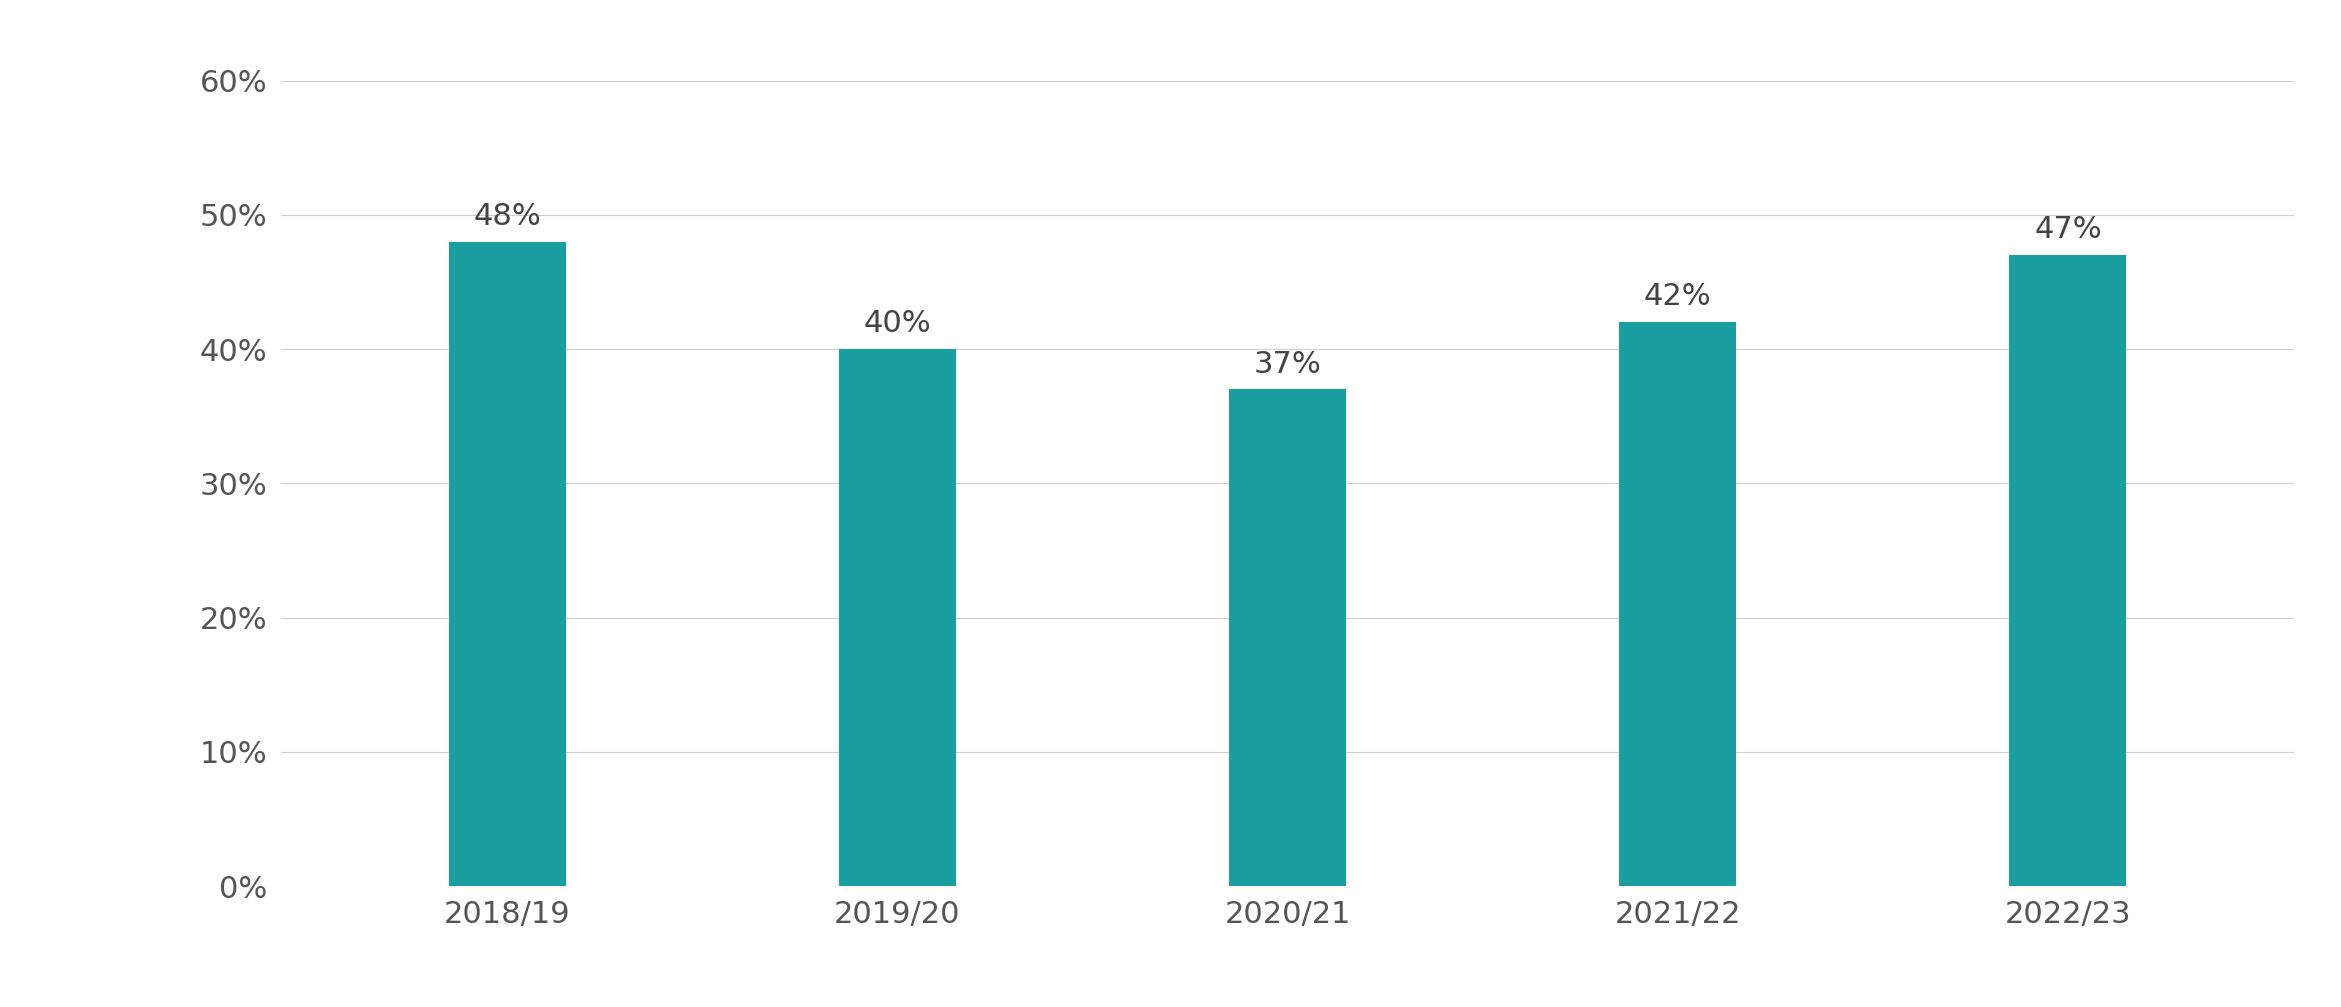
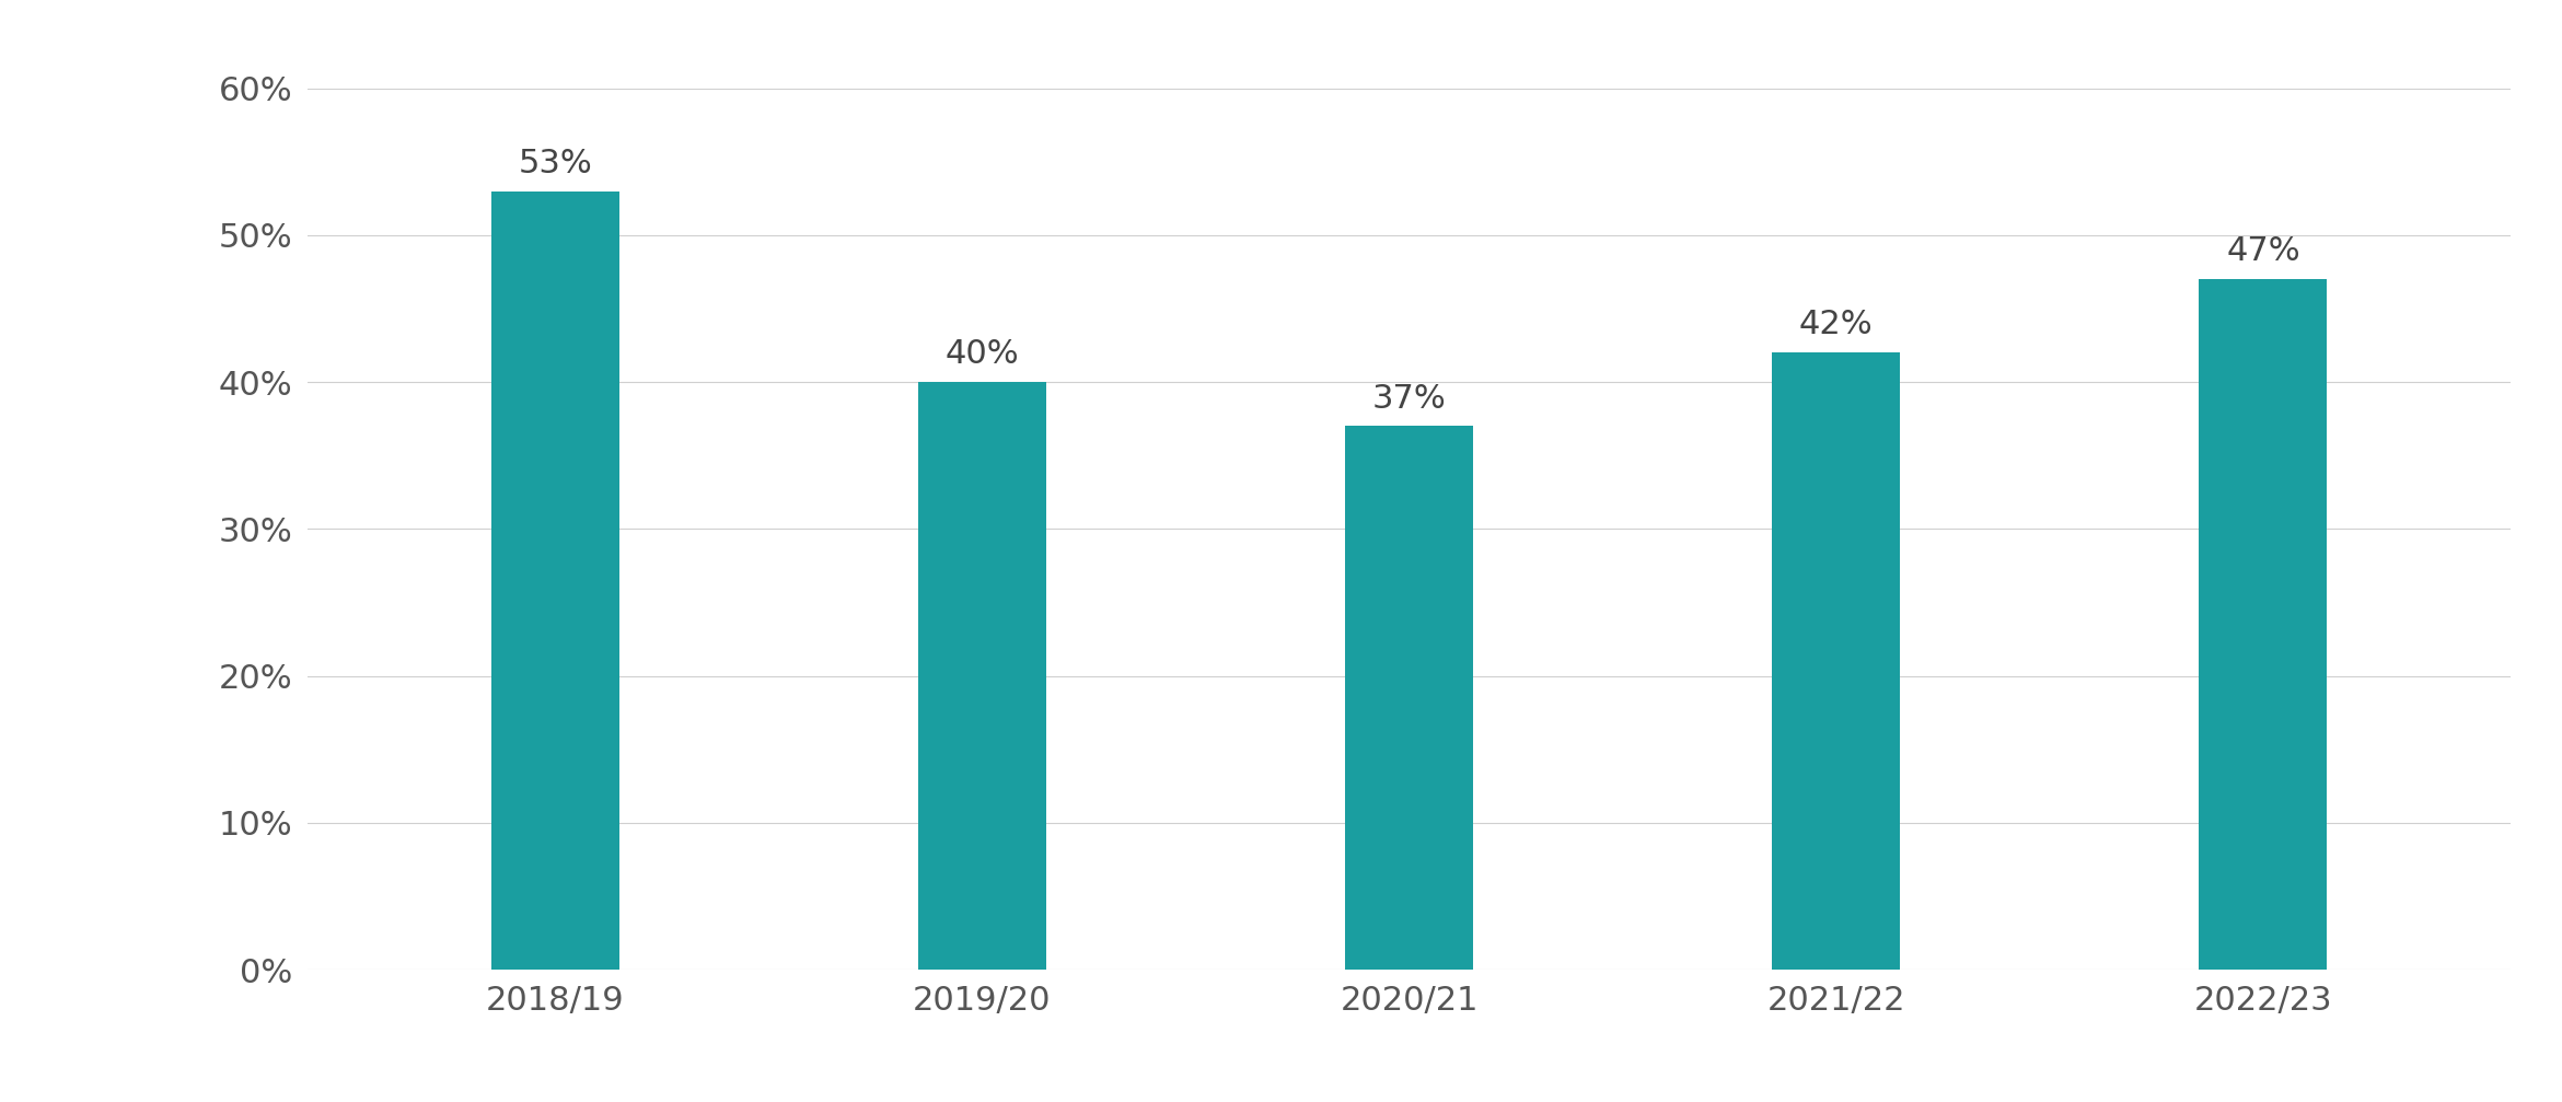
2018/19: 48% -> 53%
